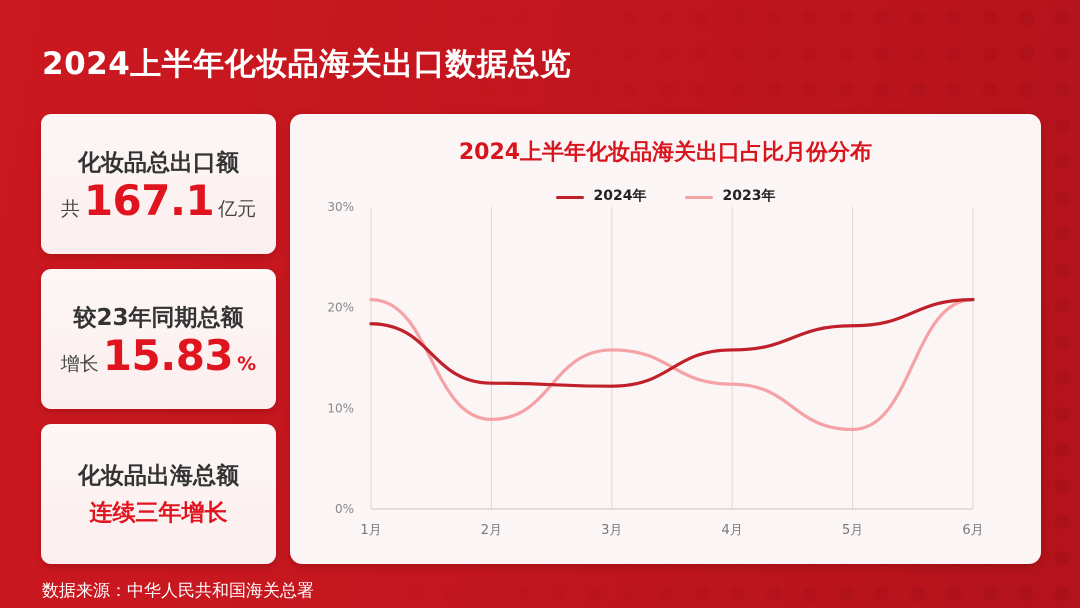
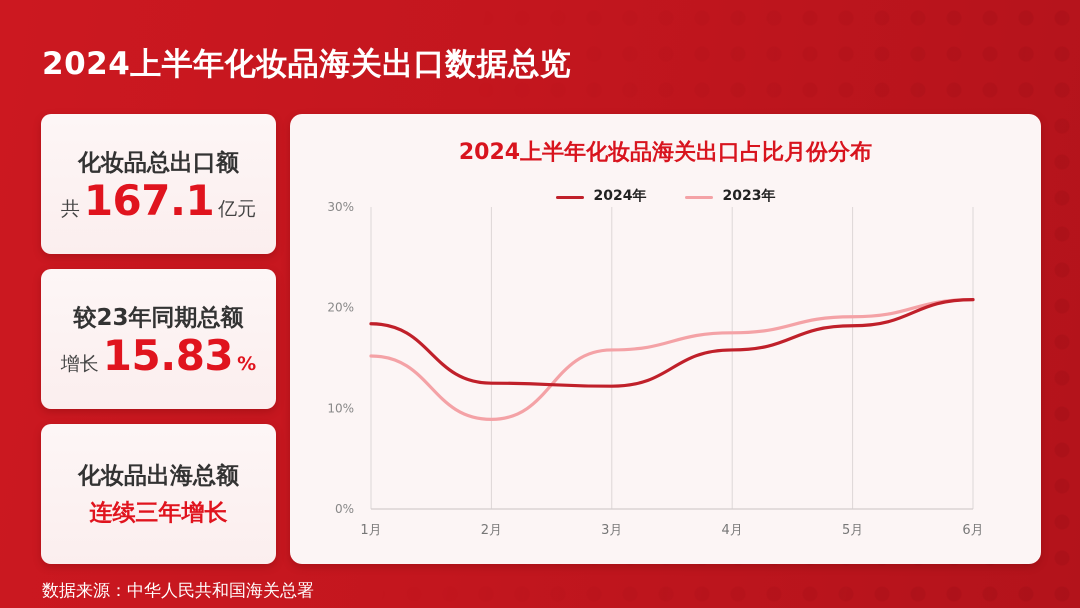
2023年/1月: 20.8% -> 15.2%
2023年/4月: 12.4% -> 17.5%
2023年/5月: 7.9% -> 19.1%
